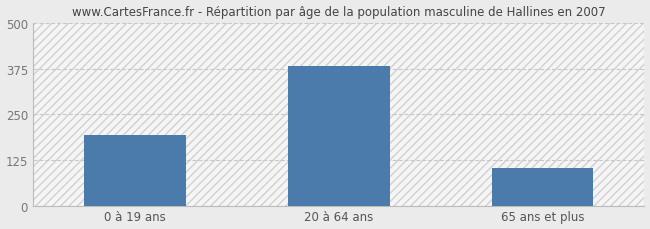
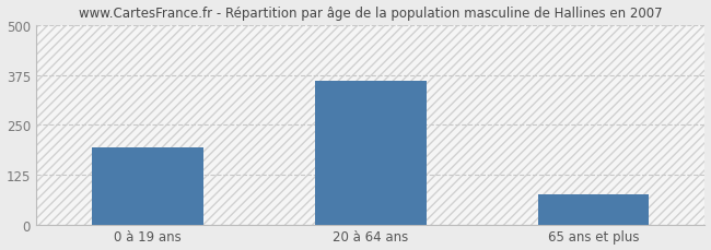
20 à 64 ans: 383 -> 360
65 ans et plus: 103 -> 75
